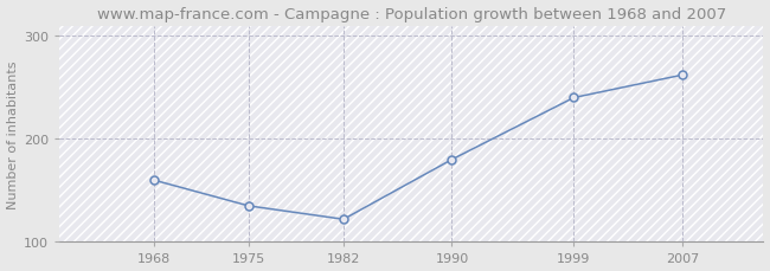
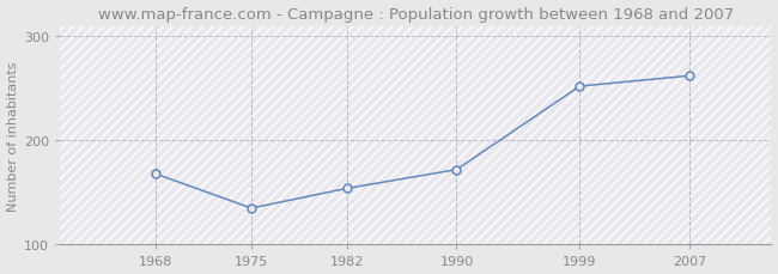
1968: 160 -> 168
1982: 122 -> 154
1990: 180 -> 172
1999: 240 -> 252
